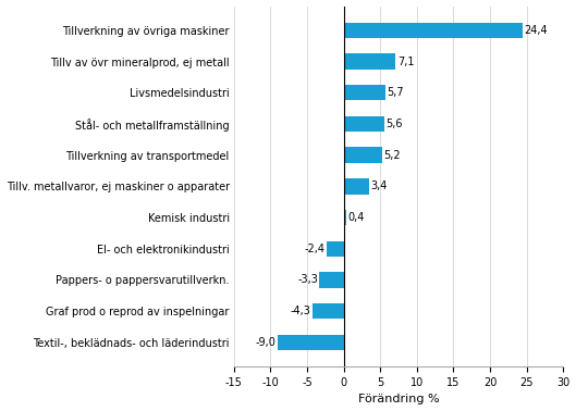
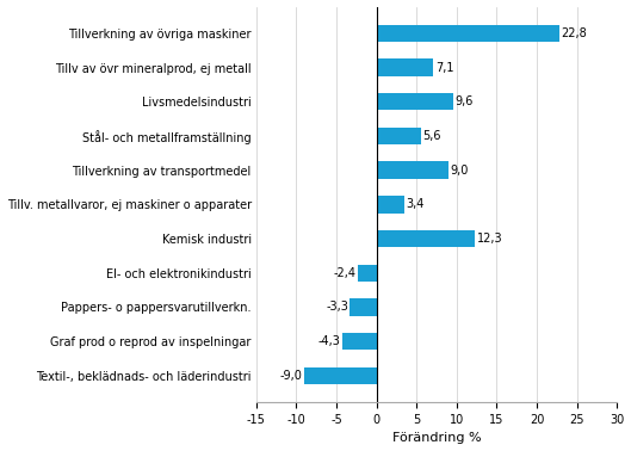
Tillverkning av övriga maskiner: 24,4 -> 22,8
Livsmedelsindustri: 5,7 -> 9,6
Tillverkning av transportmedel: 5,2 -> 9,0
Kemisk industri: 0,4 -> 12,3
